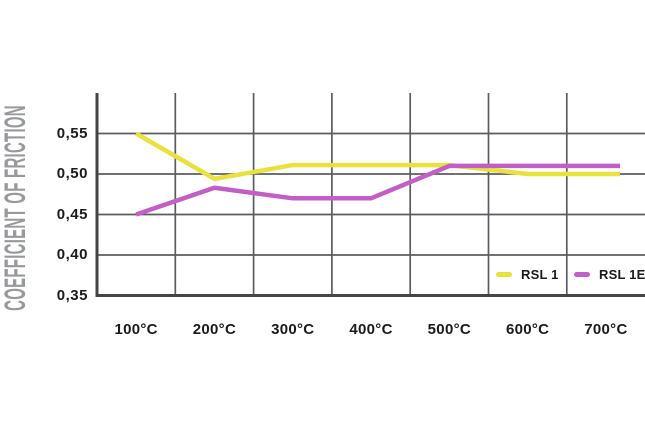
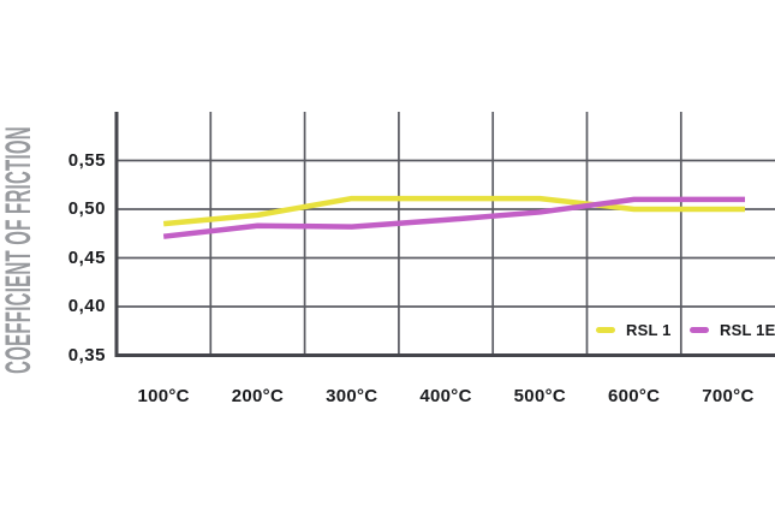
RSL 1/100°C: 0,55 -> 0,48
RSL 1E/100°C: 0,45 -> 0,47
RSL 1E/300°C: 0,47 -> 0,48
RSL 1E/400°C: 0,47 -> 0,49
RSL 1E/500°C: 0,51 -> 0,50
